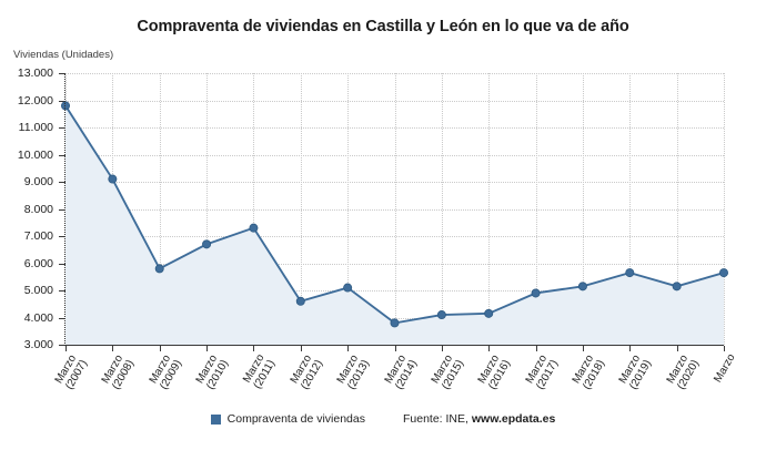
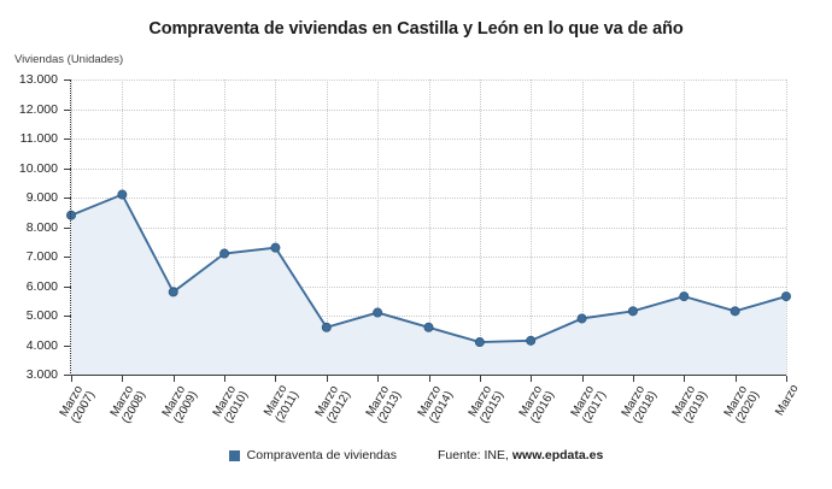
Marzo (2007): 11800 -> 8400
Marzo (2010): 6700 -> 7100
Marzo (2014): 3800 -> 4600
